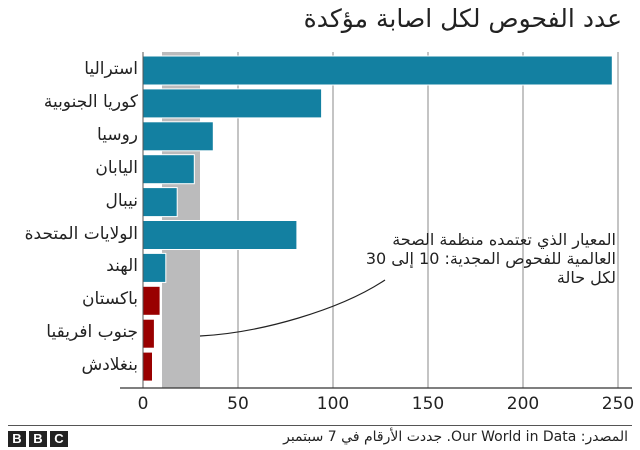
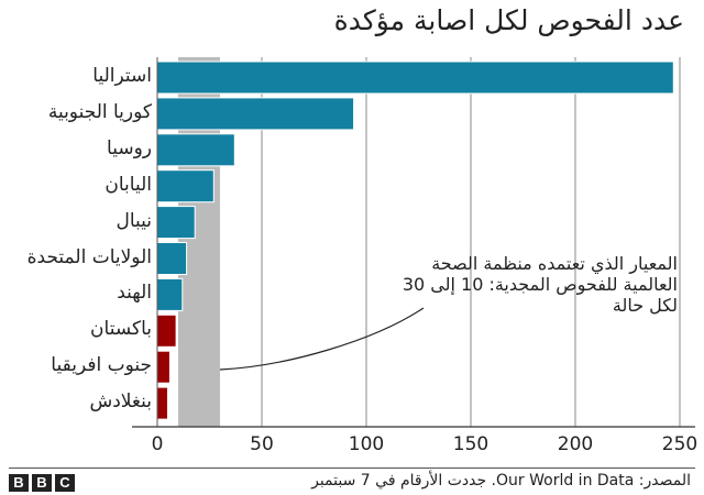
الولايات المتحدة: 81 -> 14
